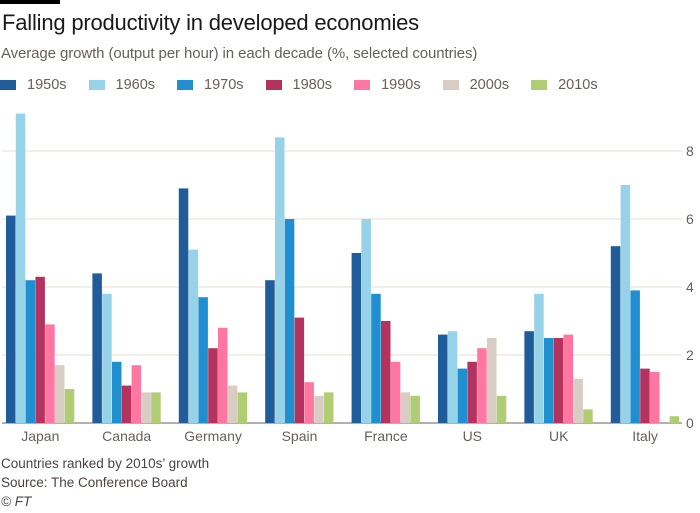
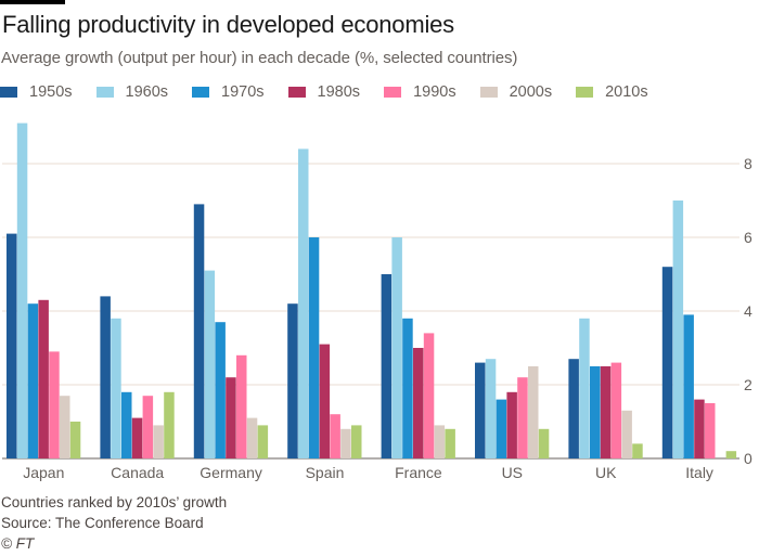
2010s/Canada: 0.9 -> 1.8
1990s/France: 1.8 -> 3.4
